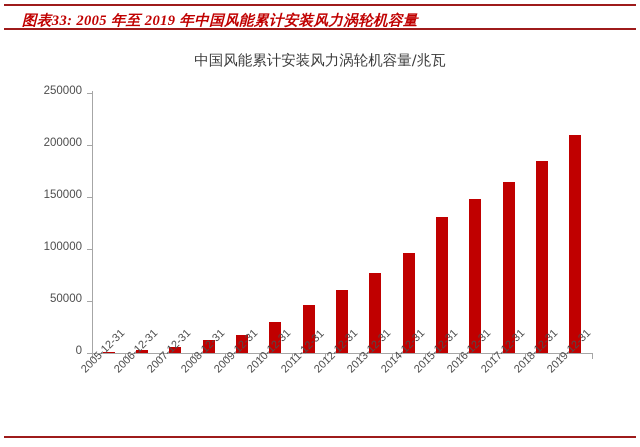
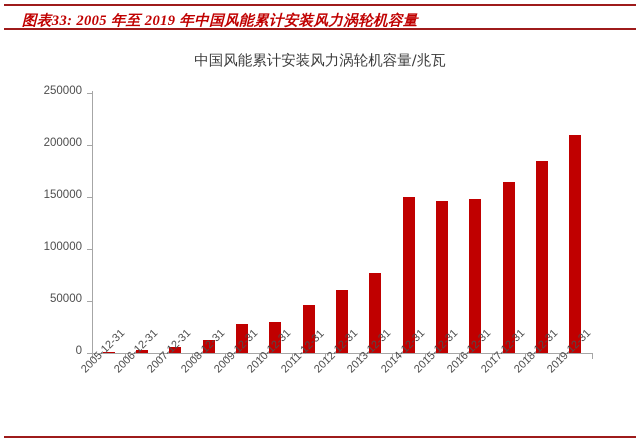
2009-12-31: 18000 -> 28000
2014-12-31: 97000 -> 150000
2015-12-31: 131000 -> 146000
